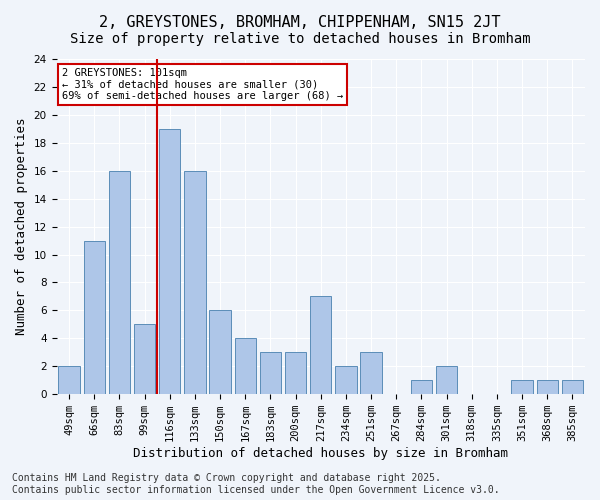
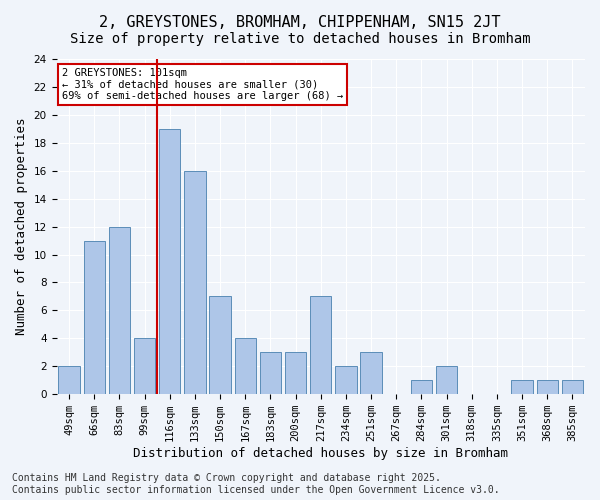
83sqm: 16 -> 12
99sqm: 5 -> 4
150sqm: 6 -> 7
